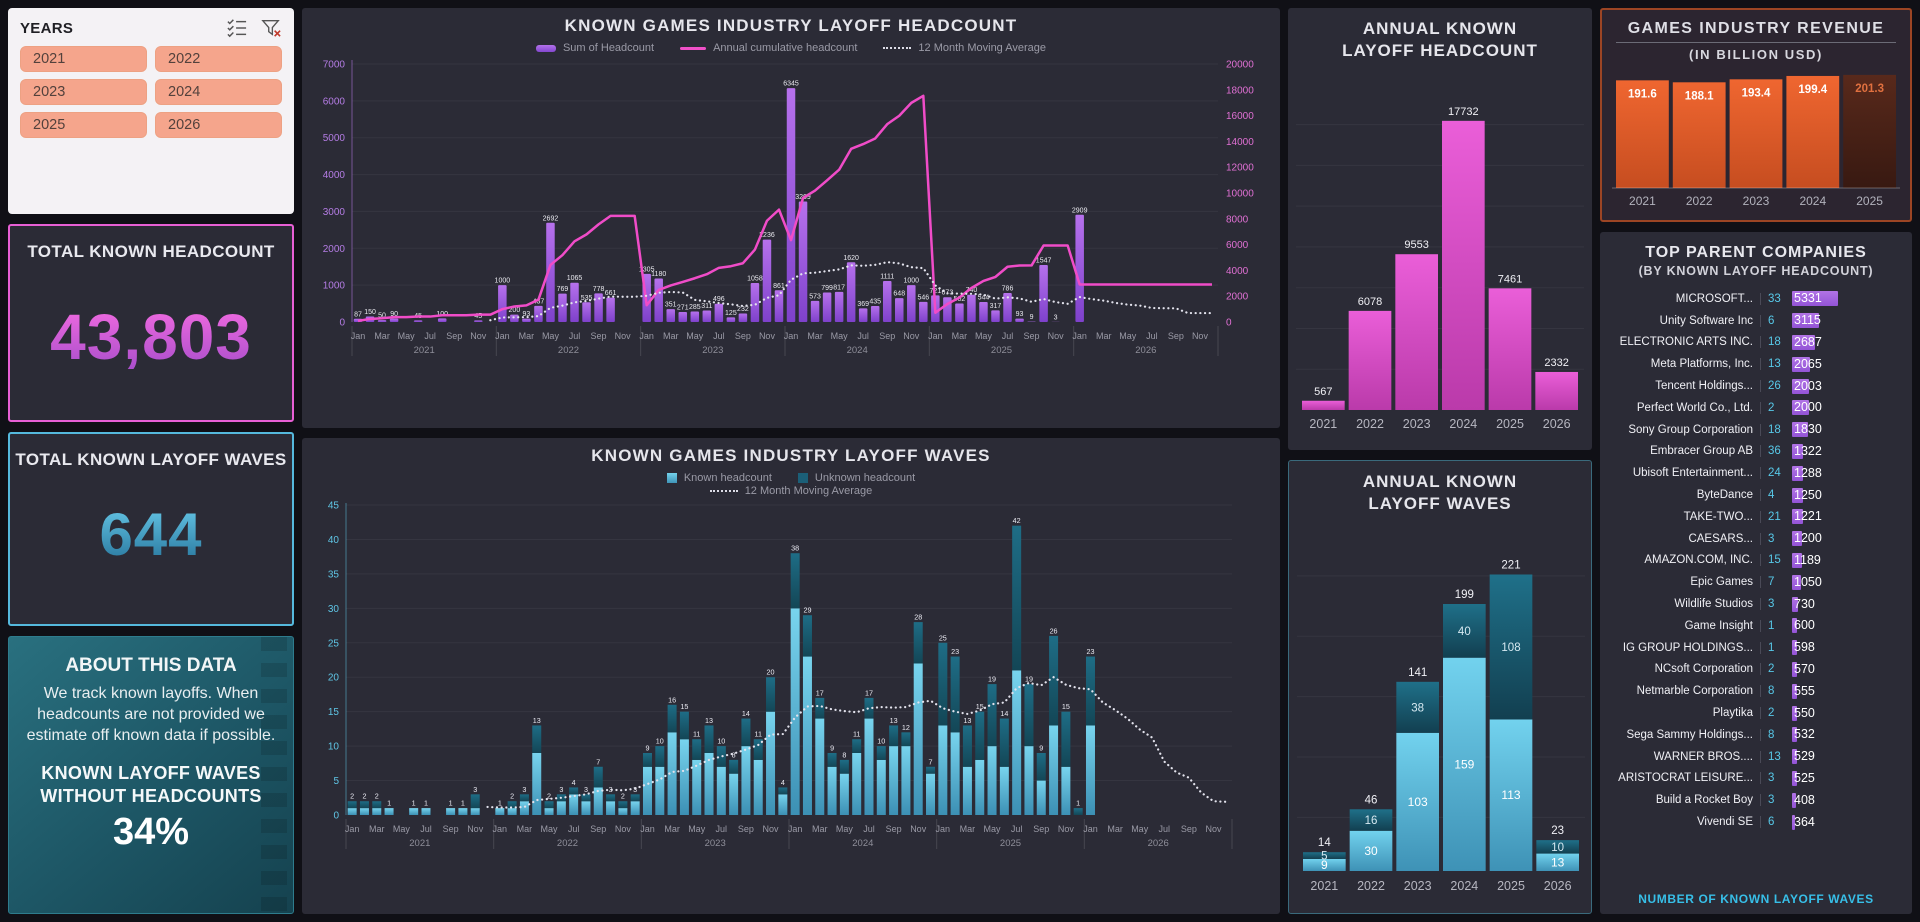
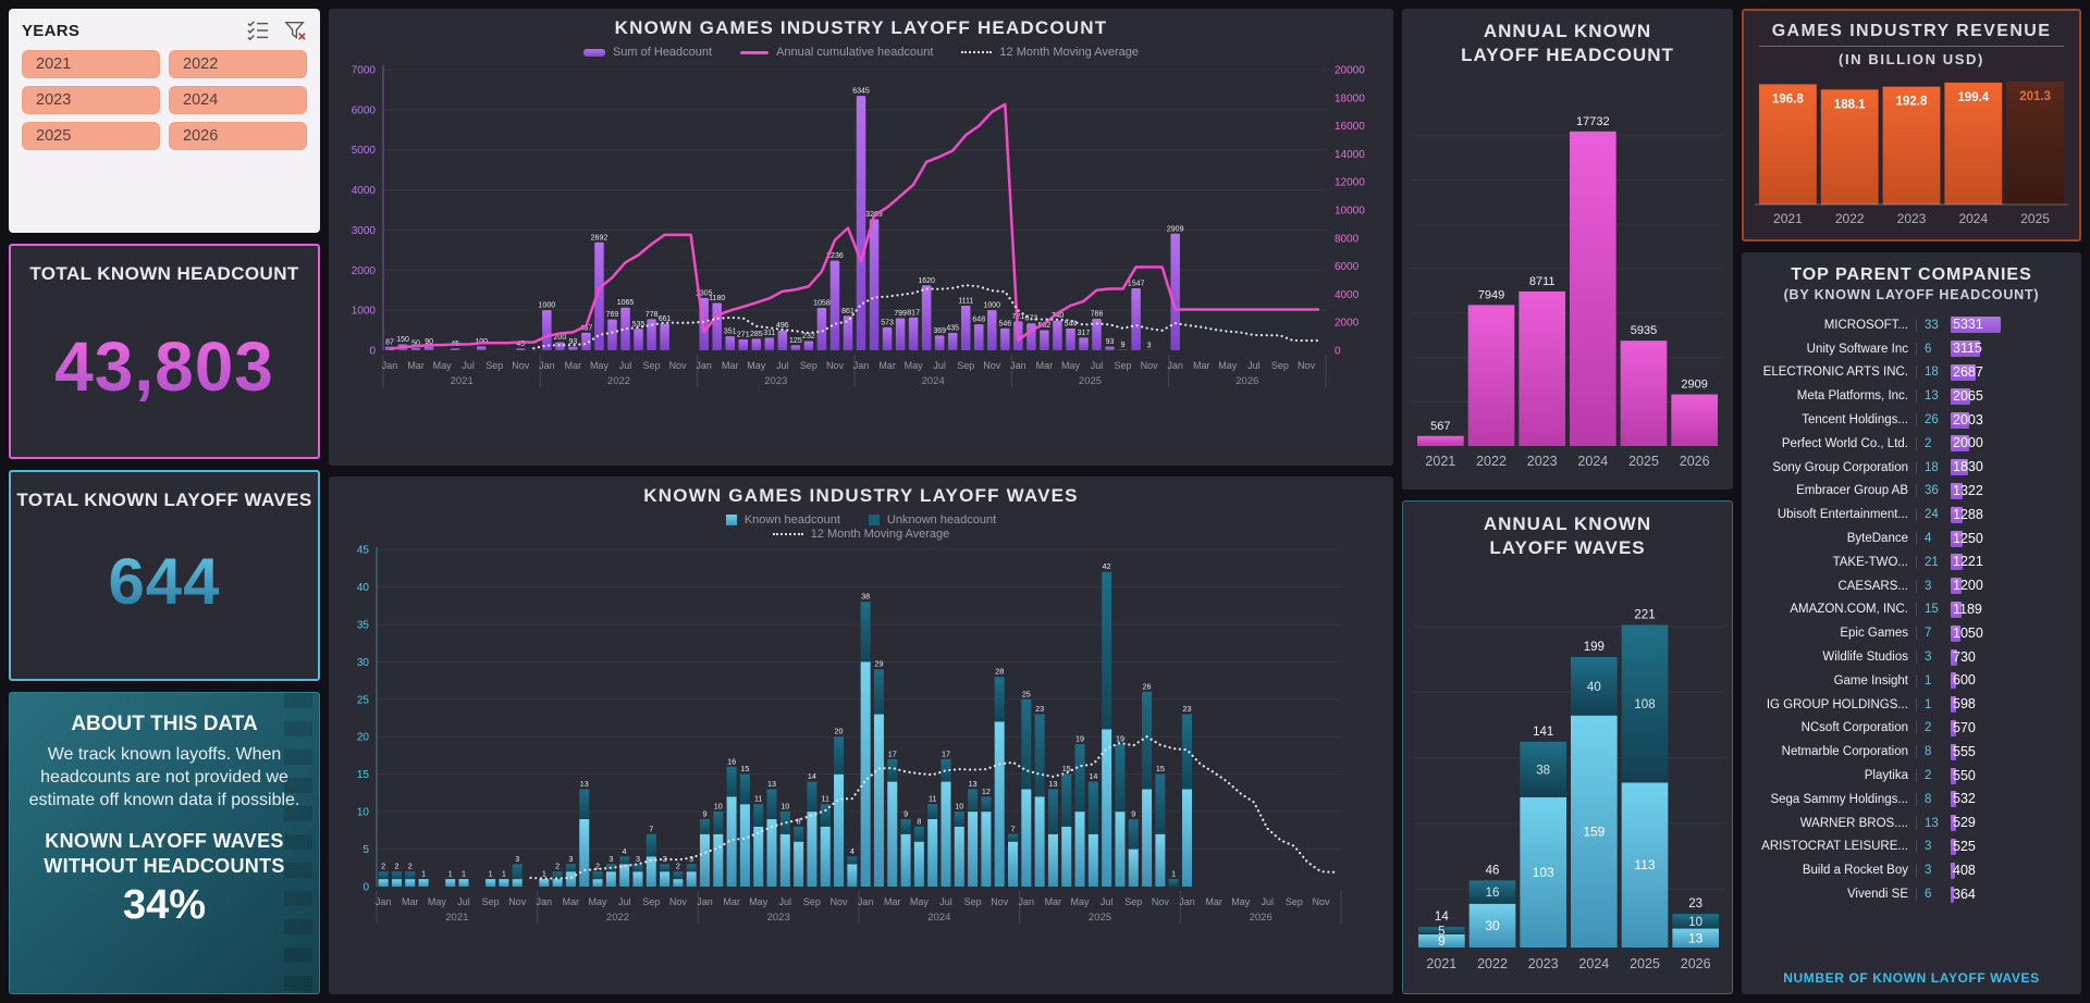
ANNUAL KNOWN LAYOFF HEADCOUNT/2022: 6078 -> 7949
ANNUAL KNOWN LAYOFF HEADCOUNT/2023: 9553 -> 8711
ANNUAL KNOWN LAYOFF HEADCOUNT/2025: 7461 -> 5935
ANNUAL KNOWN LAYOFF HEADCOUNT/2026: 2332 -> 2909
GAMES INDUSTRY REVENUE/2021: 191.6 -> 196.8
GAMES INDUSTRY REVENUE/2023: 193.4 -> 192.8
